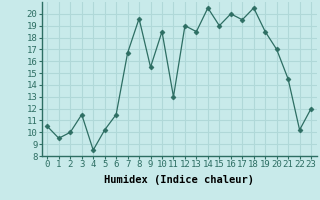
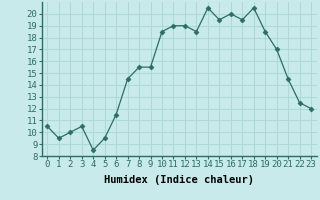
3: 11.5 -> 10.5
5: 10.2 -> 9.5
7: 16.7 -> 14.5
8: 19.6 -> 15.5
11: 13.0 -> 19.0
15: 19.0 -> 19.5
22: 10.2 -> 12.5
